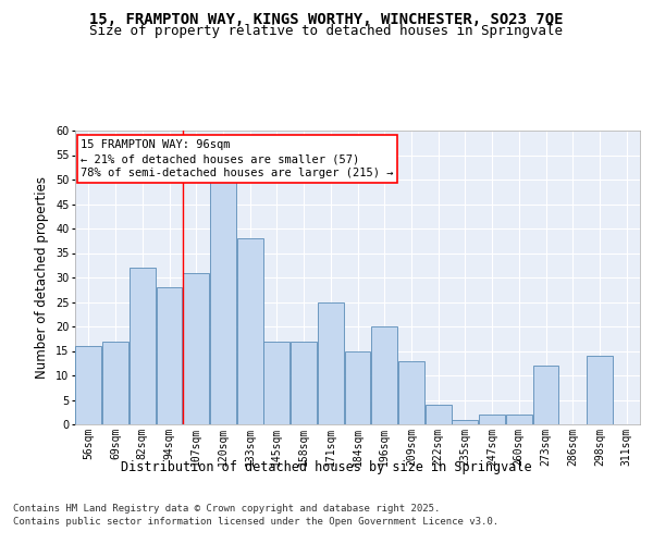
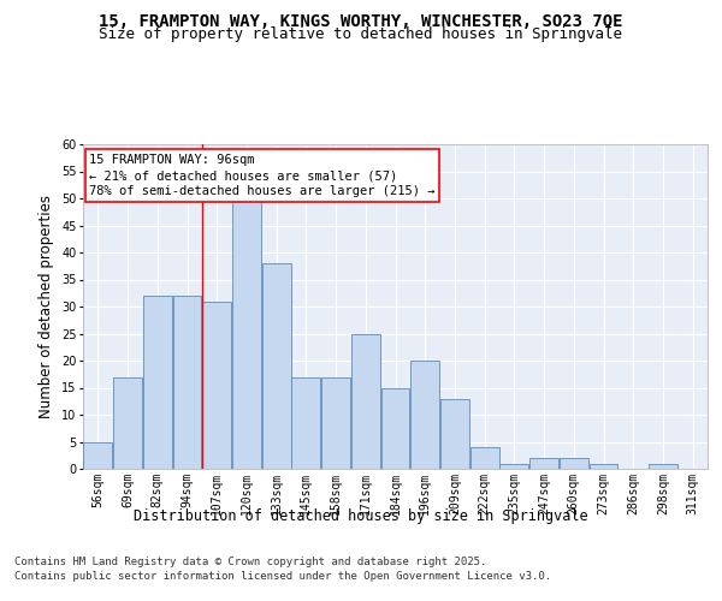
56sqm: 16 -> 5
94sqm: 28 -> 32
273sqm: 12 -> 1
298sqm: 14 -> 1
